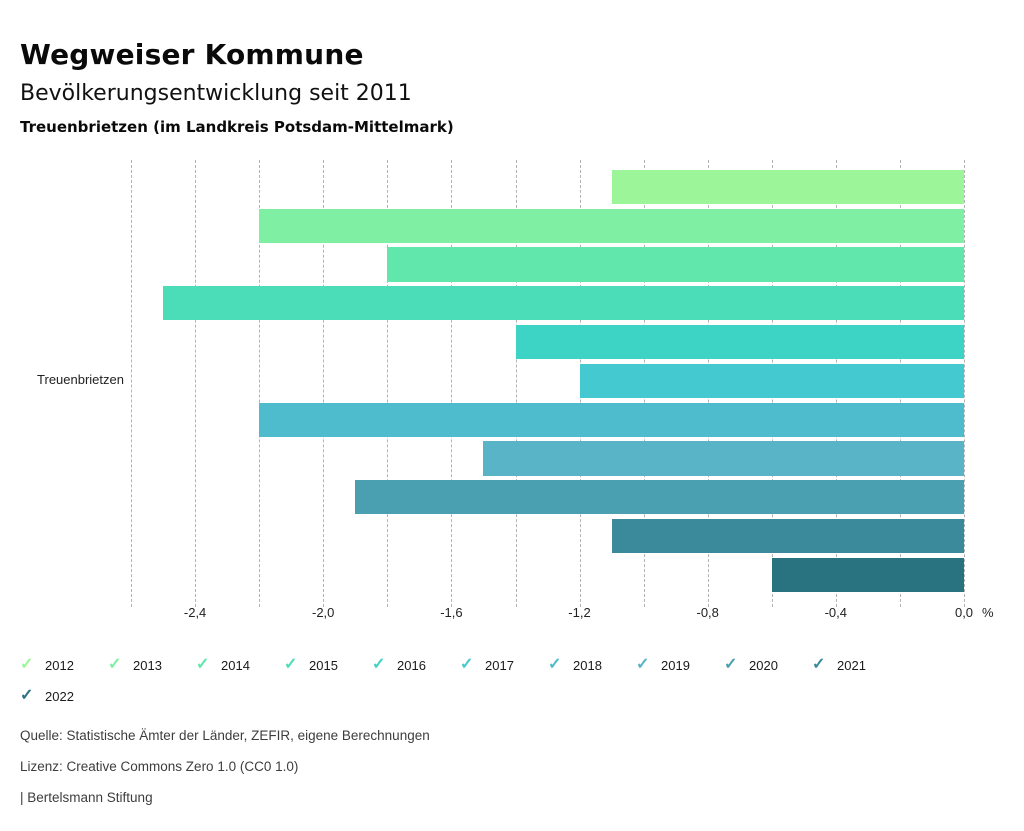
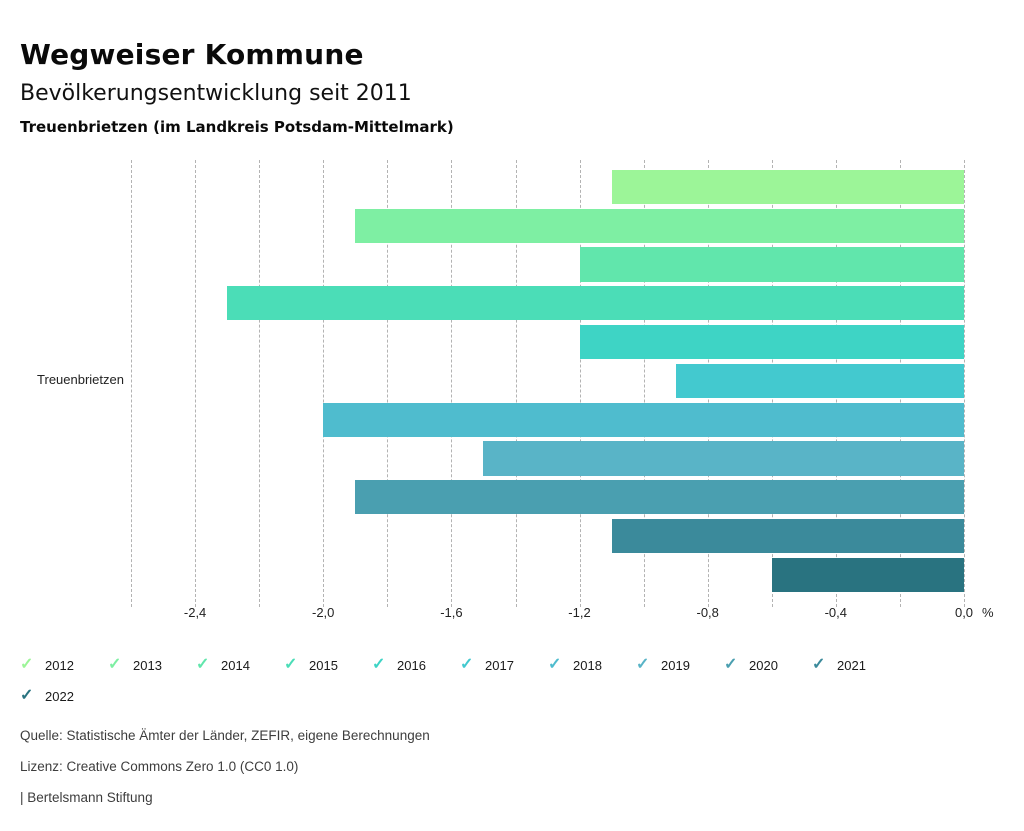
2013: -2,2 -> -1,9
2014: -1,8 -> -1,2
2015: -2,5 -> -2,3
2016: -1,4 -> -1,2
2017: -1,2 -> -0,9
2018: -2,2 -> -2,0
